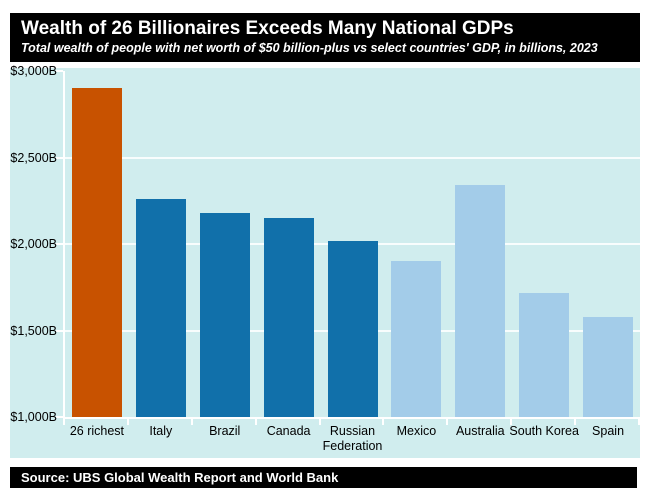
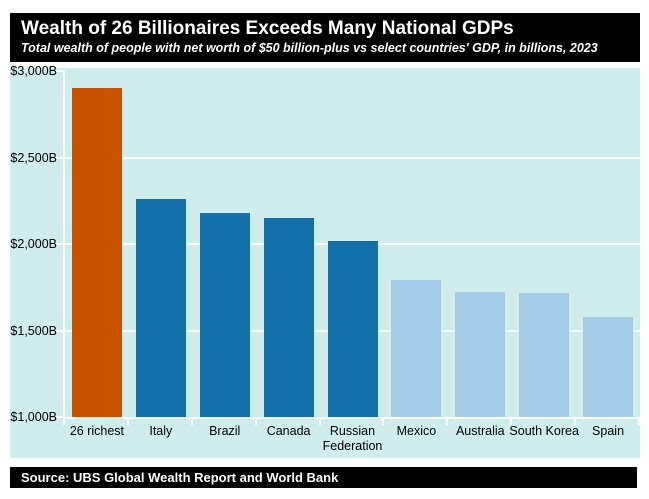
Mexico: $1900B -> $1790B
Australia: $2340B -> $1720B
